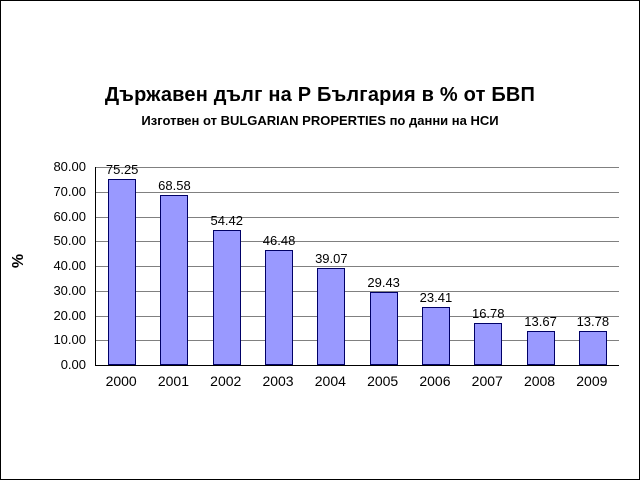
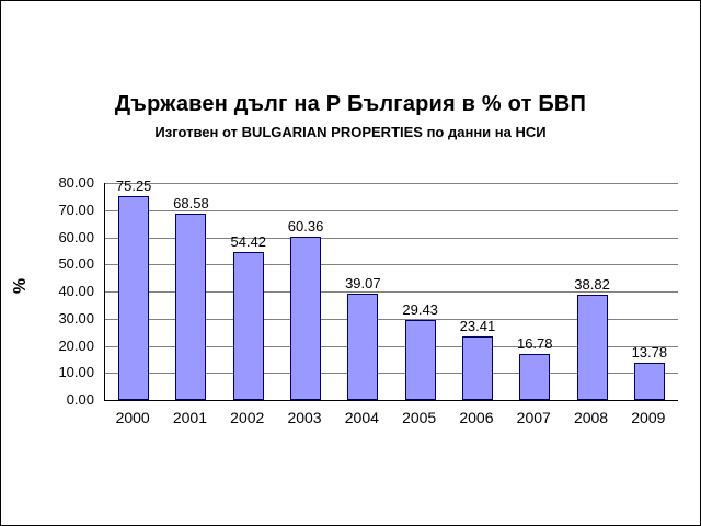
2003: 46.48 -> 60.36
2008: 13.67 -> 38.82
